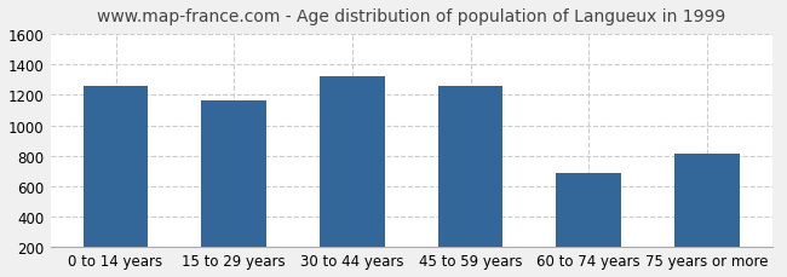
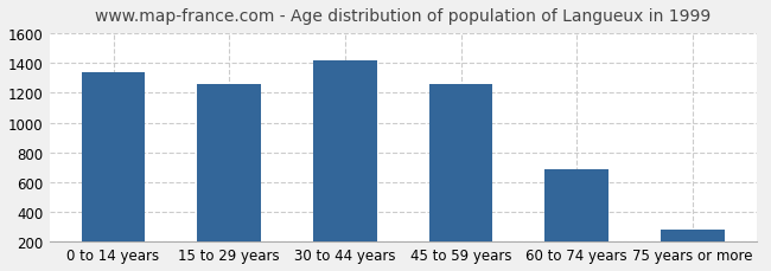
0 to 14 years: 1260 -> 1340
15 to 29 years: 1160 -> 1260
30 to 44 years: 1320 -> 1420
75 years or more: 810 -> 280
